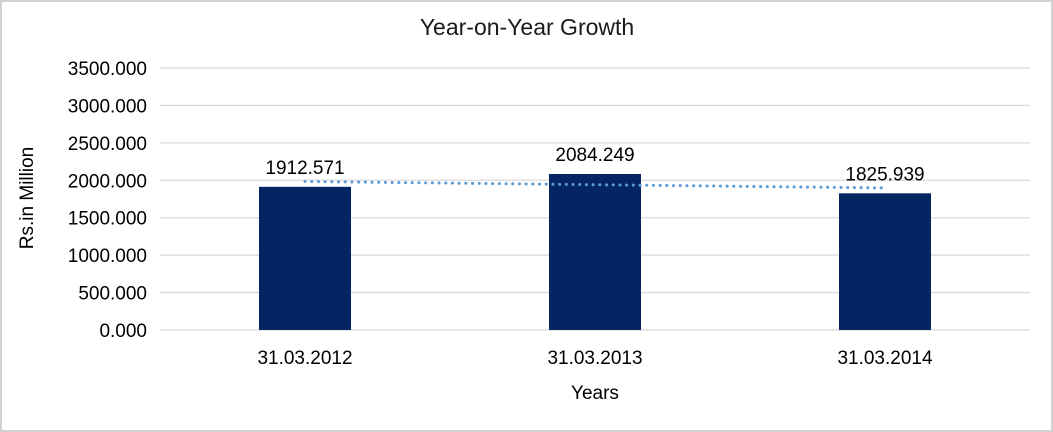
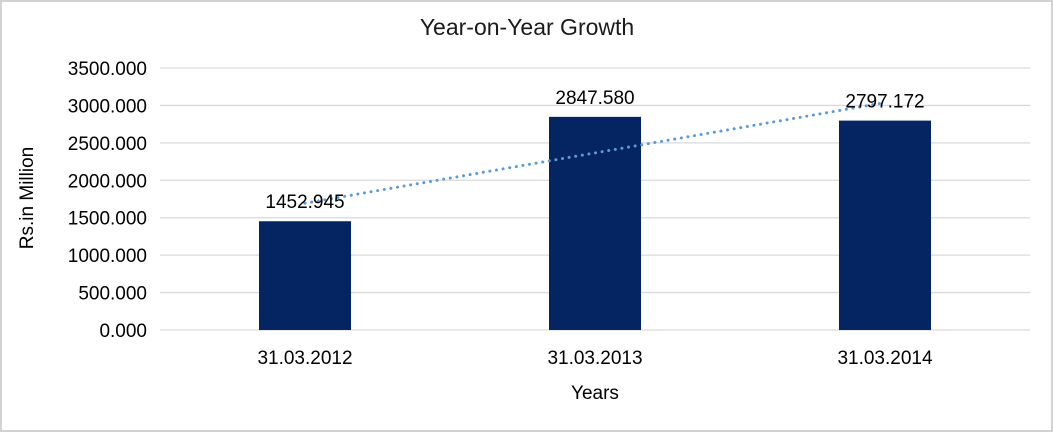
31.03.2012: 1912.571 -> 1452.945
31.03.2013: 2084.249 -> 2847.580
31.03.2014: 1825.939 -> 2797.172
